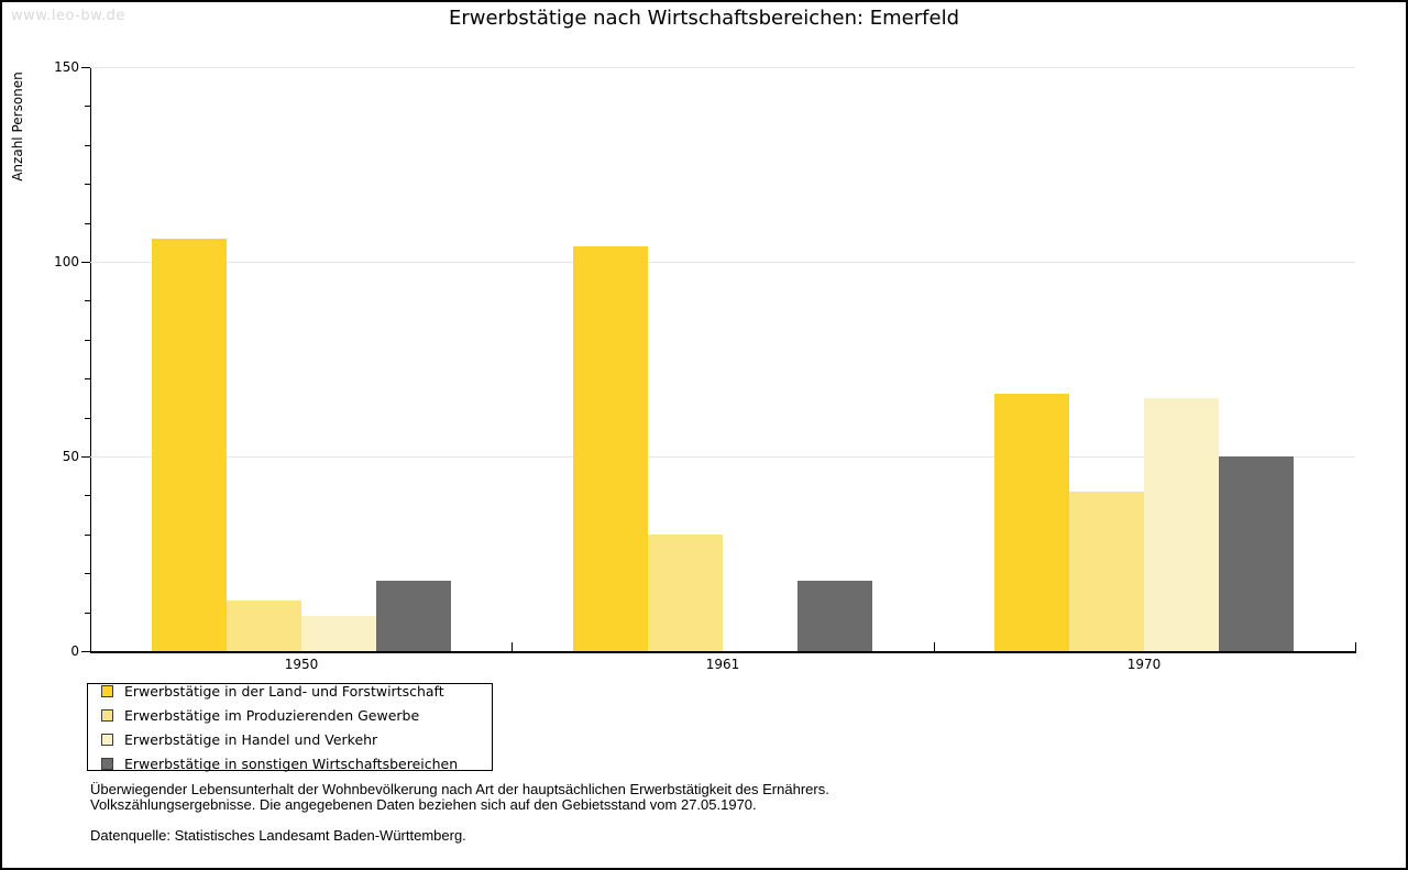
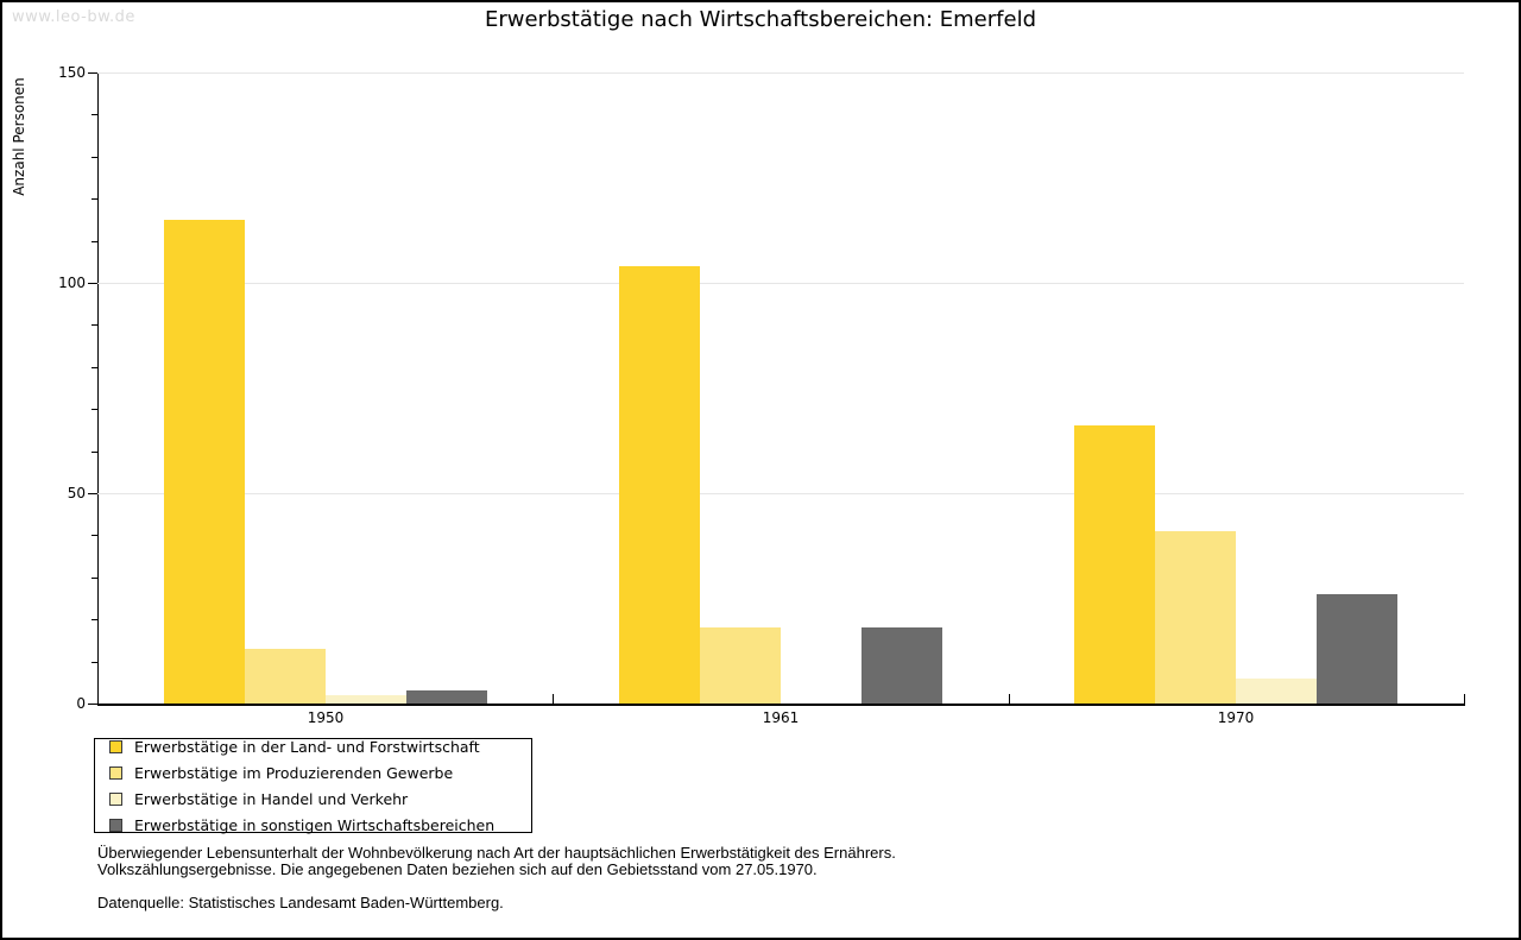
Erwerbstätige in der Land- und Forstwirtschaft/1950: 106 -> 115
Erwerbstätige in Handel und Verkehr/1950: 9 -> 2
Erwerbstätige in sonstigen Wirtschaftsbereichen/1950: 18 -> 3
Erwerbstätige im Produzierenden Gewerbe/1961: 30 -> 18
Erwerbstätige in Handel und Verkehr/1970: 65 -> 6
Erwerbstätige in sonstigen Wirtschaftsbereichen/1970: 50 -> 26
